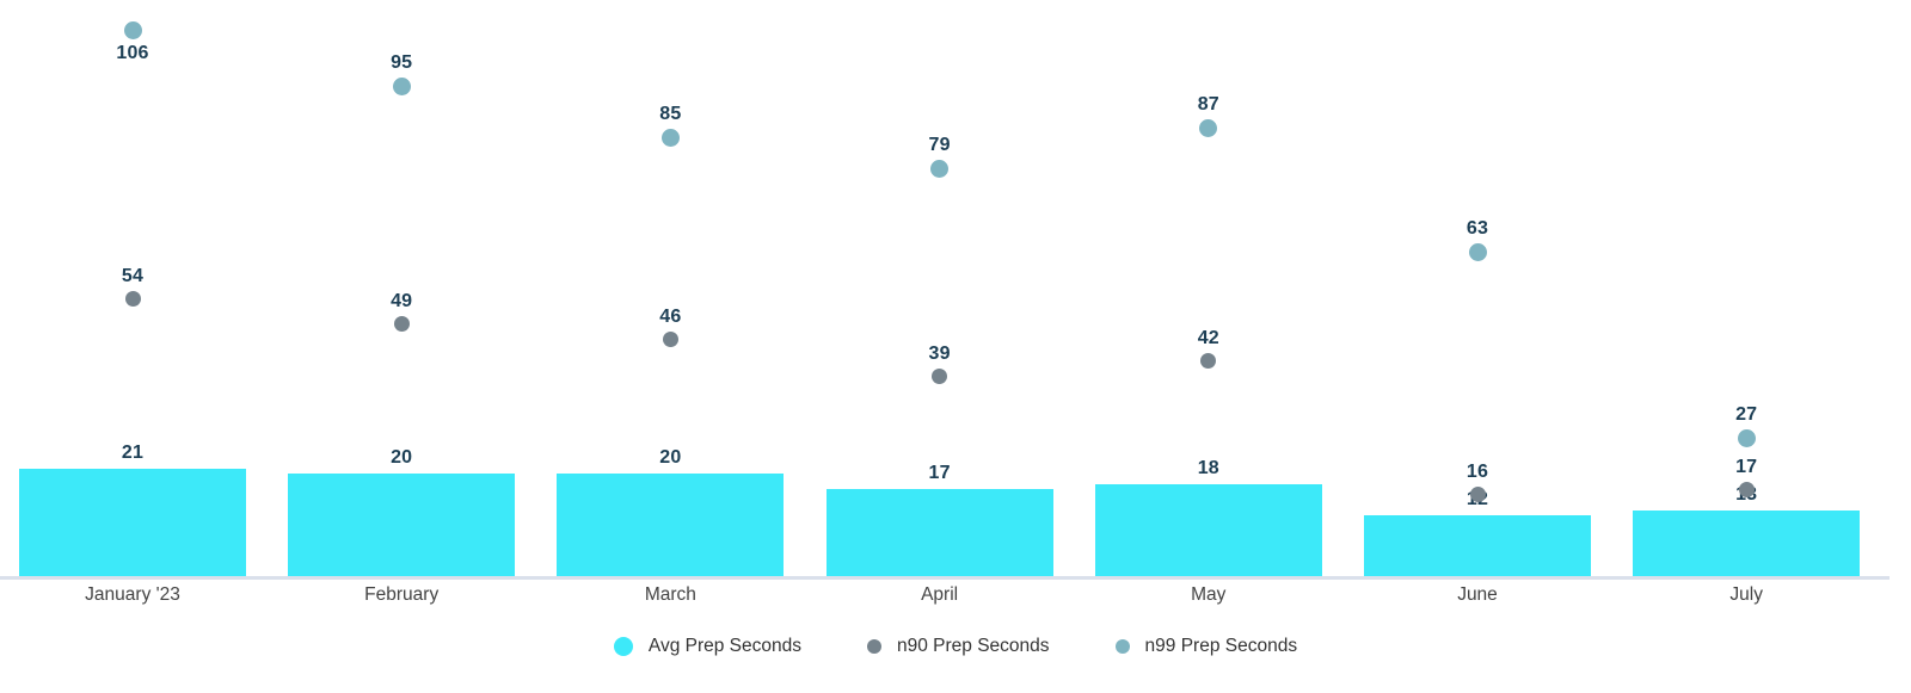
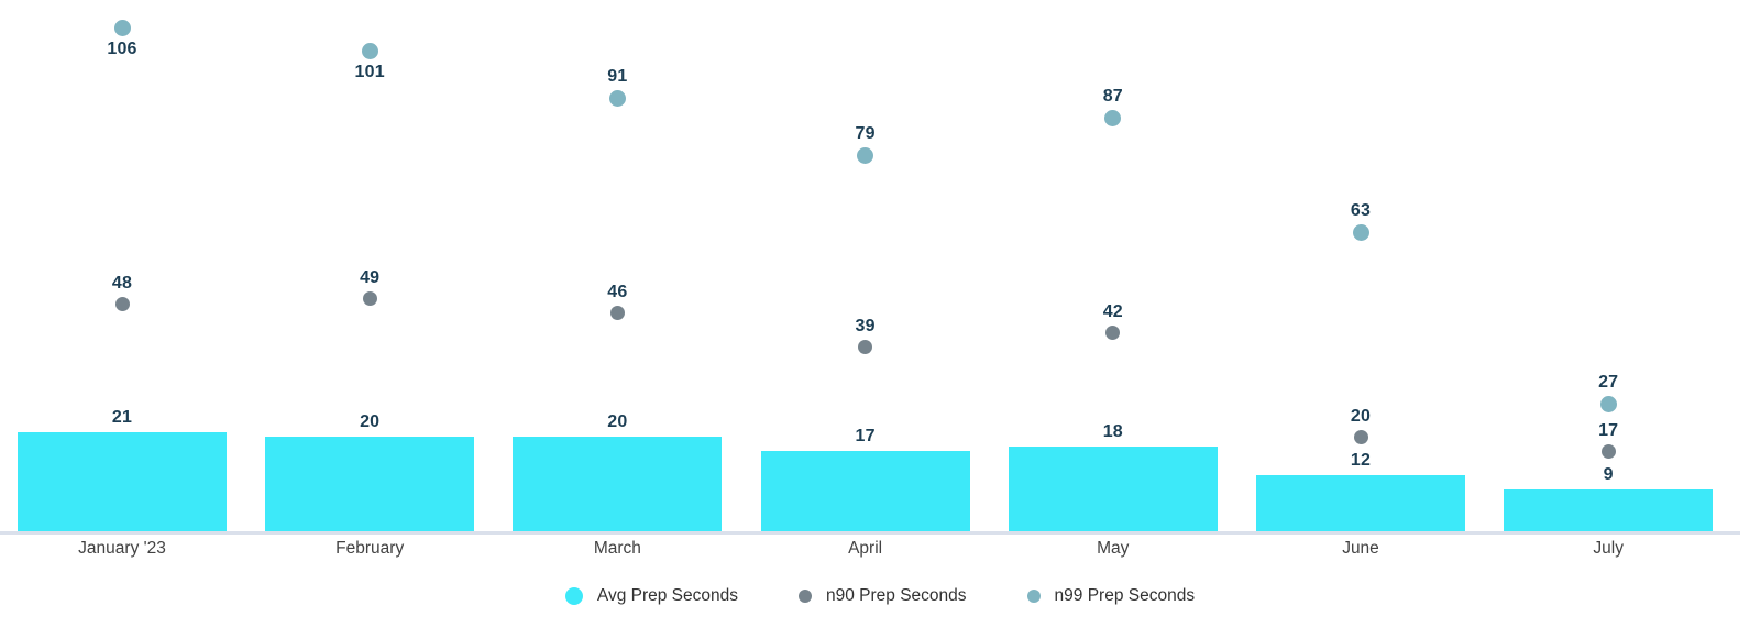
n90 Prep Seconds/January '23: 54 -> 48
n99 Prep Seconds/February: 95 -> 101
n99 Prep Seconds/March: 85 -> 91
n90 Prep Seconds/June: 16 -> 20
Avg Prep Seconds/July: 13 -> 9
